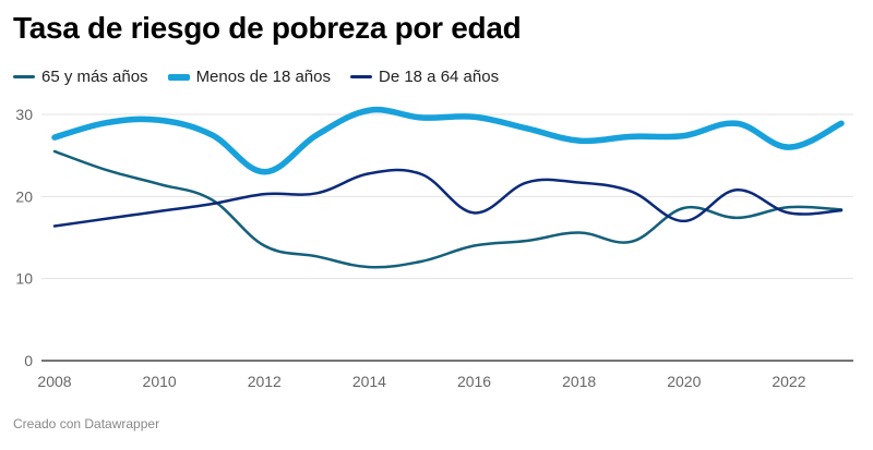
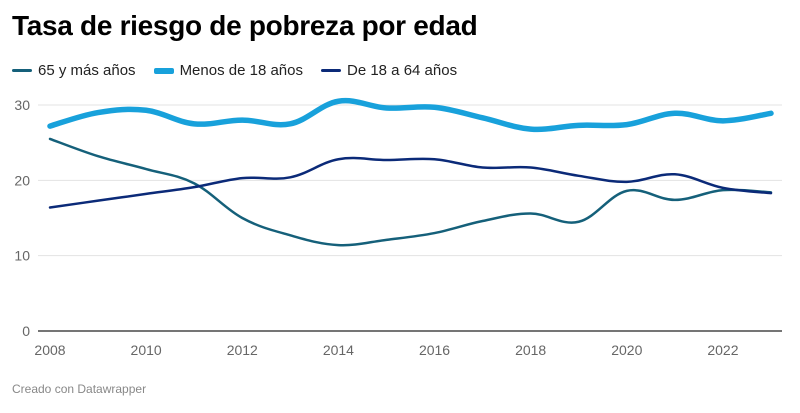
65 y más años/2012: 14 -> 15
Menos de 18 años/2012: 23 -> 28
65 y más años/2016: 14 -> 13
De 18 a 64 años/2016: 18 -> 23
De 18 a 64 años/2020: 17 -> 20
Menos de 18 años/2022: 26 -> 28
De 18 a 64 años/2022: 18 -> 19
